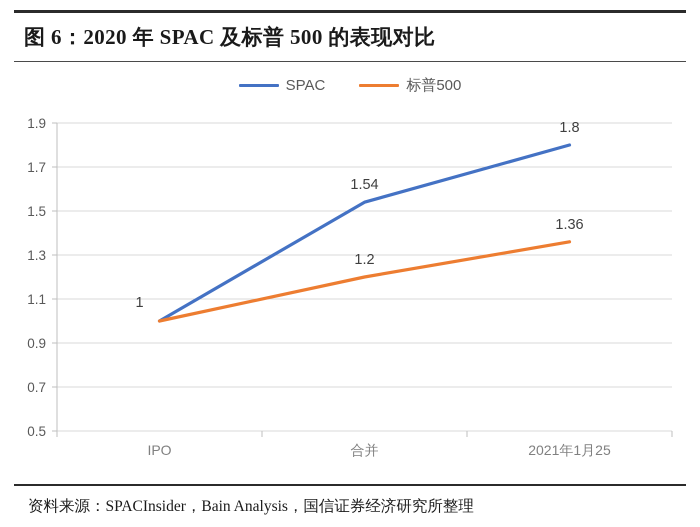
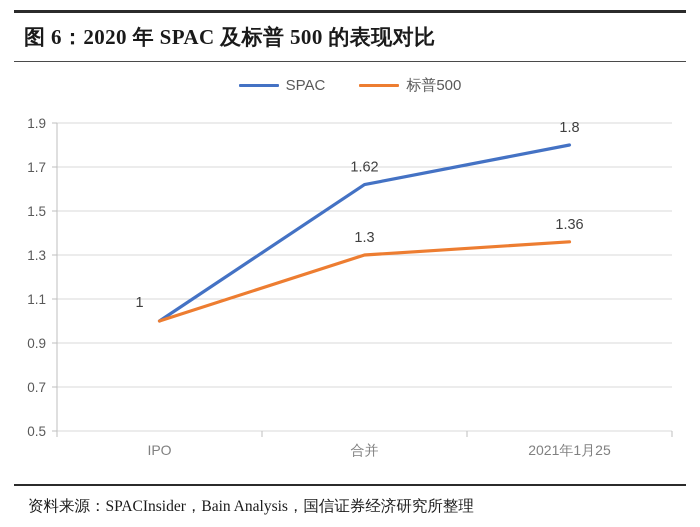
SPAC/合并: 1.54 -> 1.62
标普500/合并: 1.2 -> 1.3
